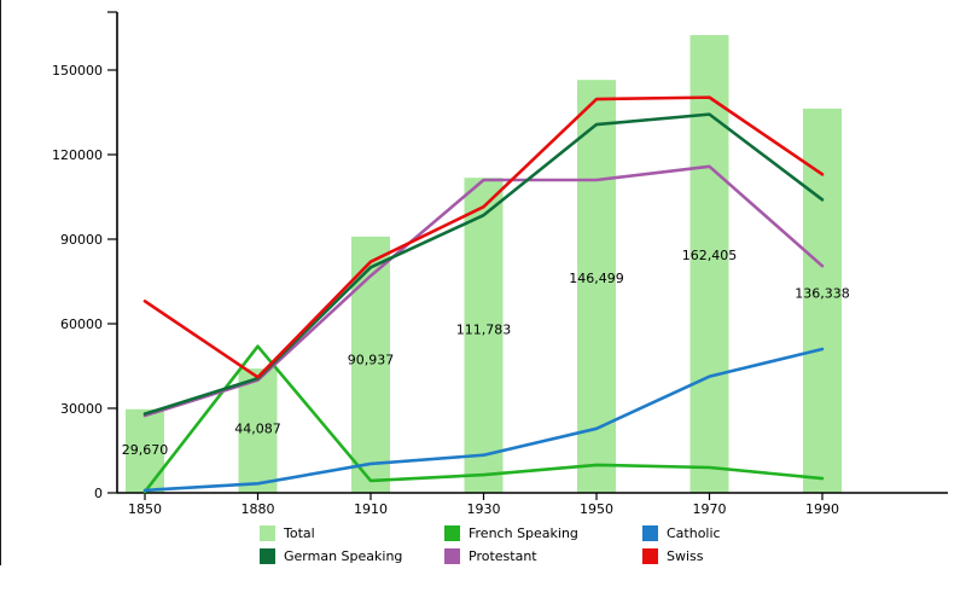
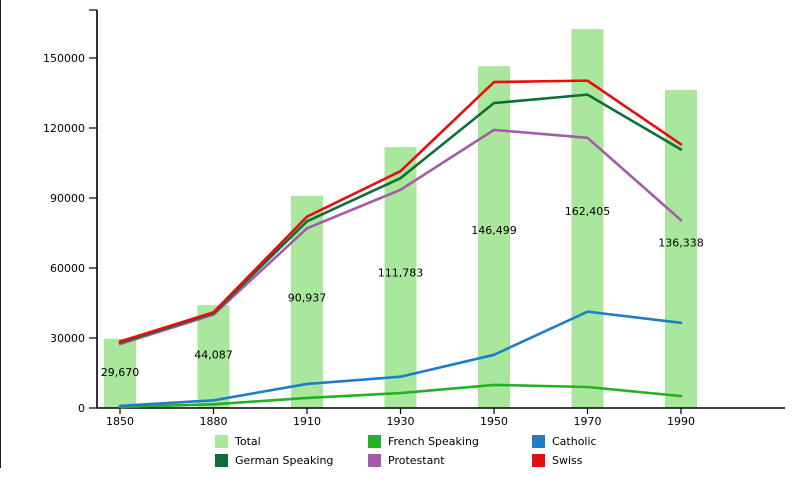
Swiss/1850: 68000 -> 28000
French Speaking/1880: 52000 -> 2000
Protestant/1930: 111000 -> 94000
Protestant/1950: 111000 -> 119000
Catholic/1990: 51000 -> 36000
German Speaking/1990: 104000 -> 111000
